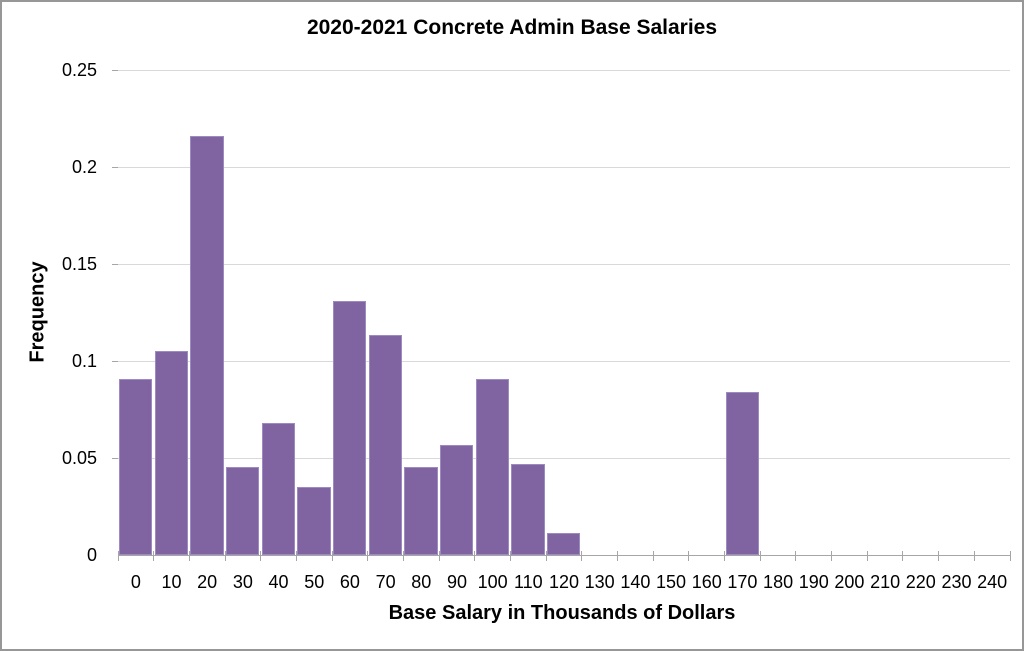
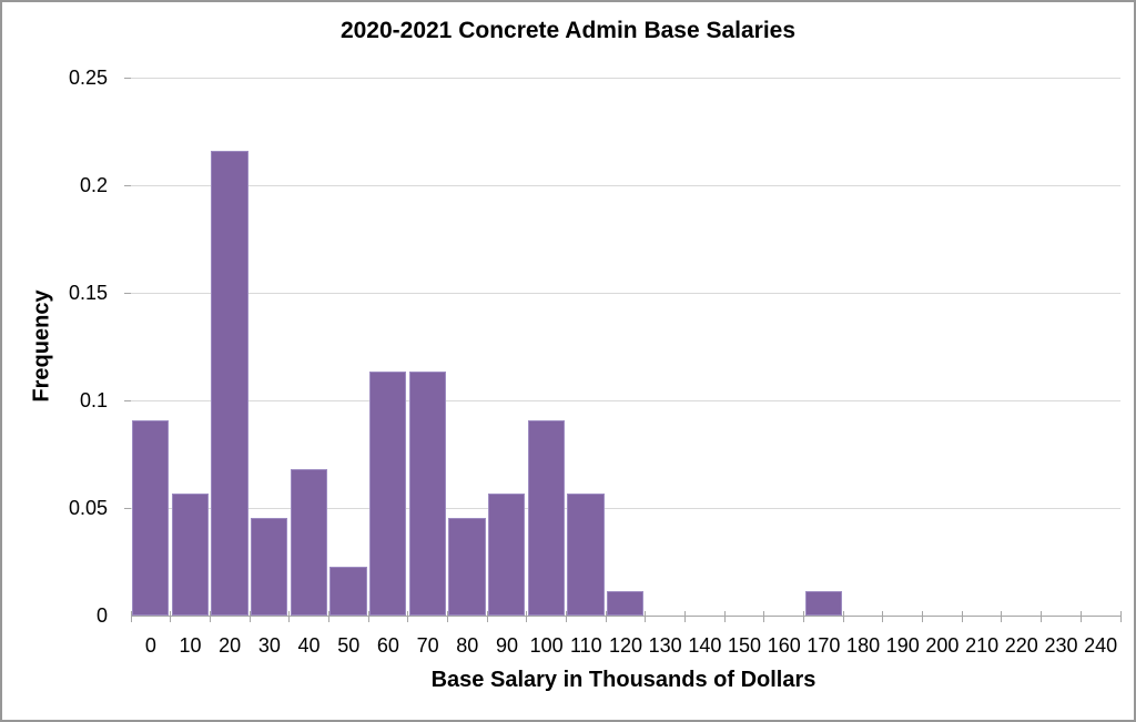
10: 0.105 -> 0.057
50: 0.035 -> 0.023
60: 0.131 -> 0.114
110: 0.047 -> 0.057
170: 0.084 -> 0.011
